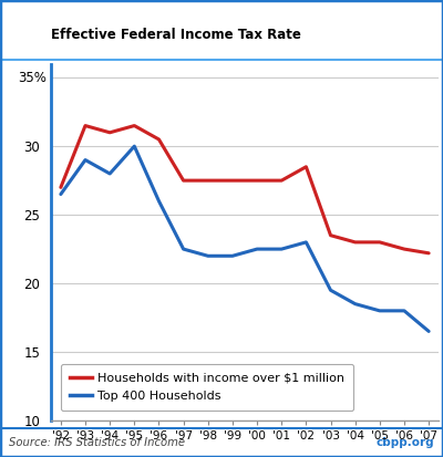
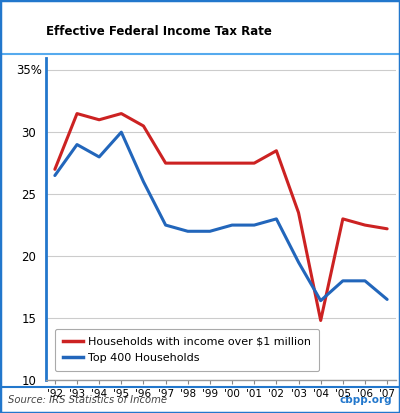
Households with income over $1 million/'04: 23.0 -> 14.8
Top 400 Households/'04: 18.5 -> 16.4
